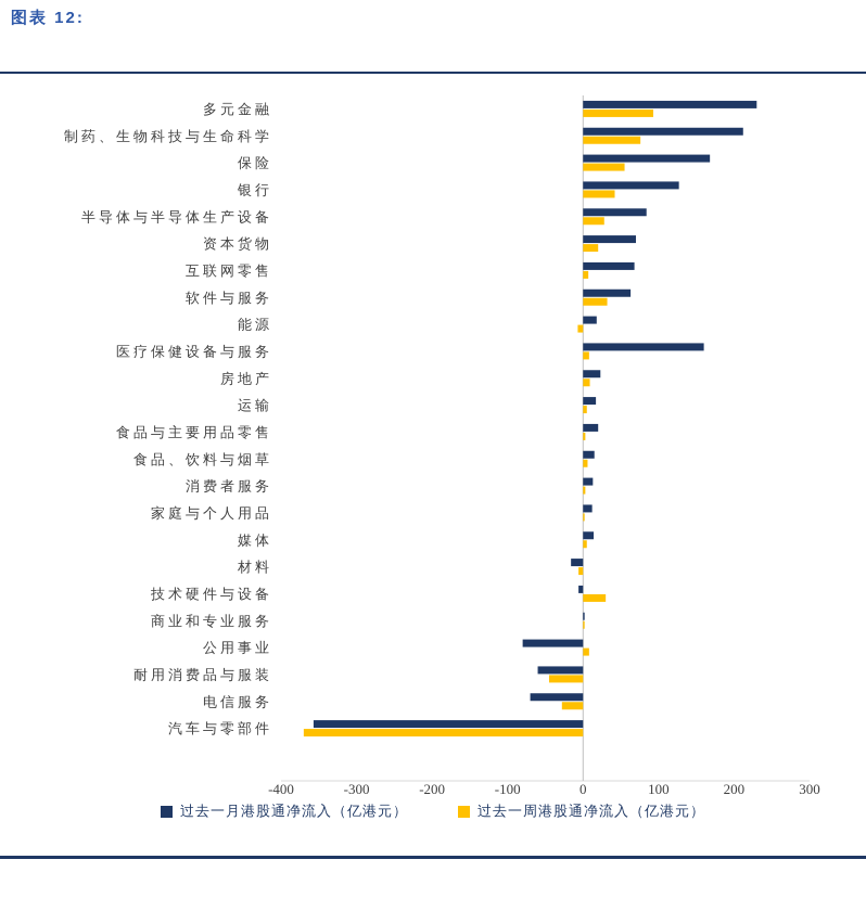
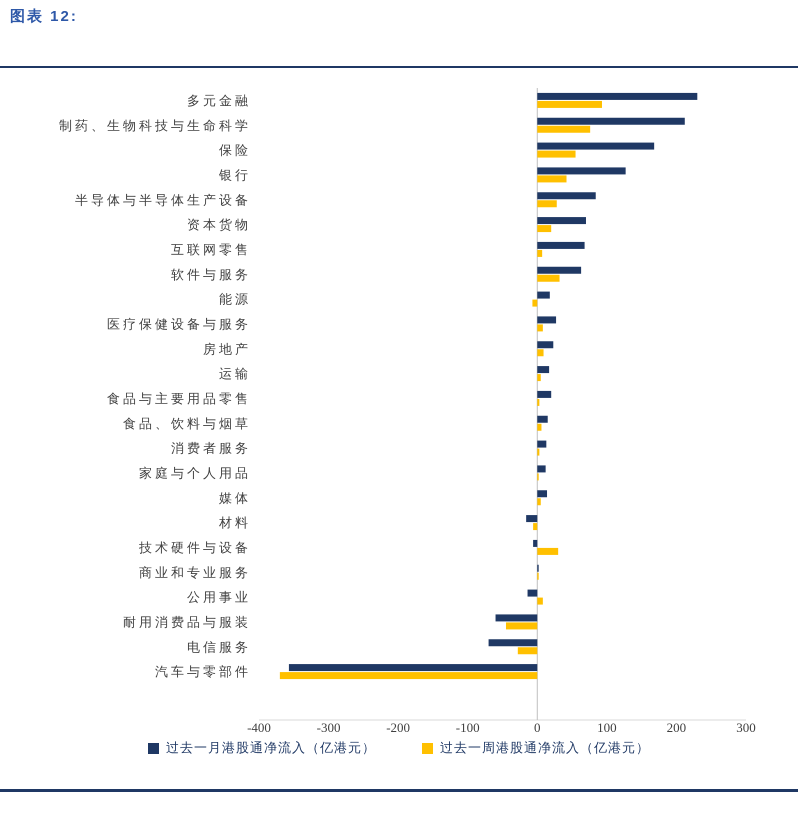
过去一月港股通净流入（亿港元）/医疗保健设备与服务: 160 -> 30
过去一月港股通净流入（亿港元）/公用事业: -80 -> -10
